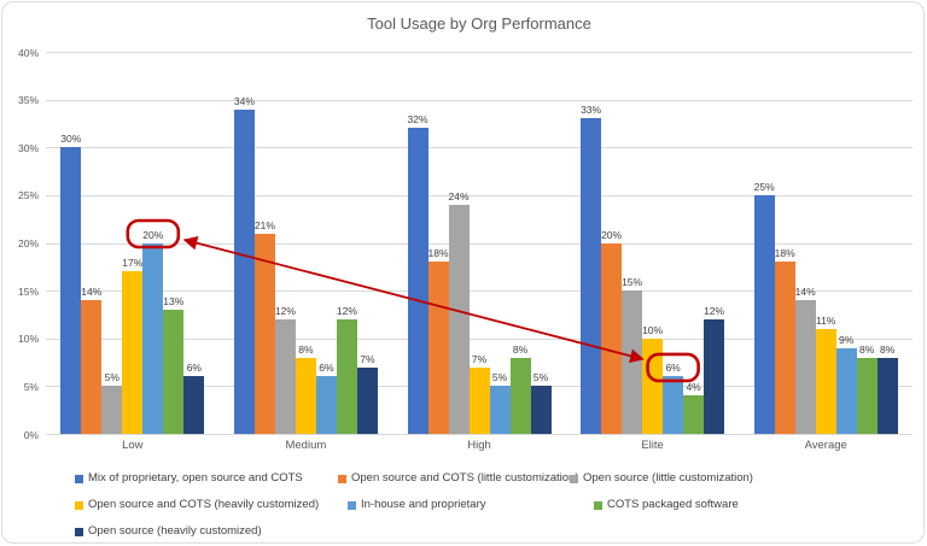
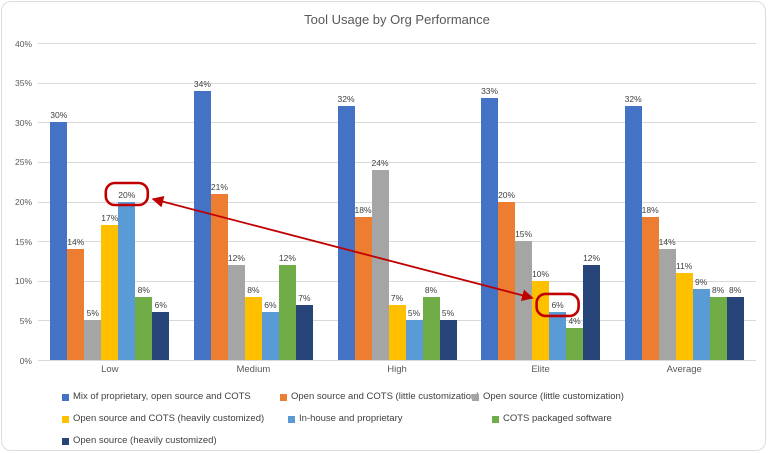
COTS packaged software/Low: 13% -> 8%
Mix of proprietary, open source and COTS/Average: 25% -> 32%
